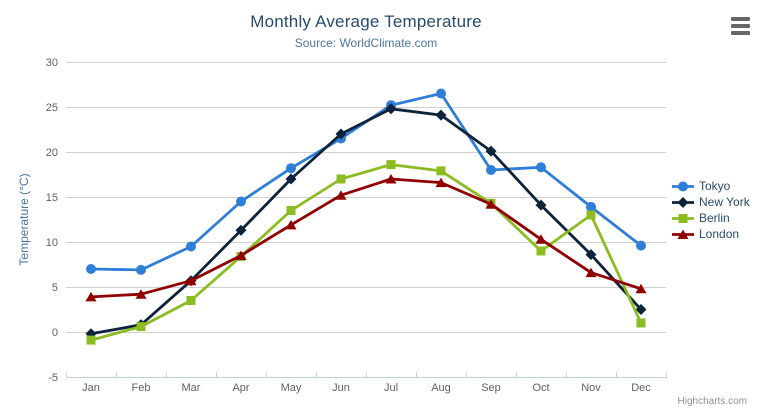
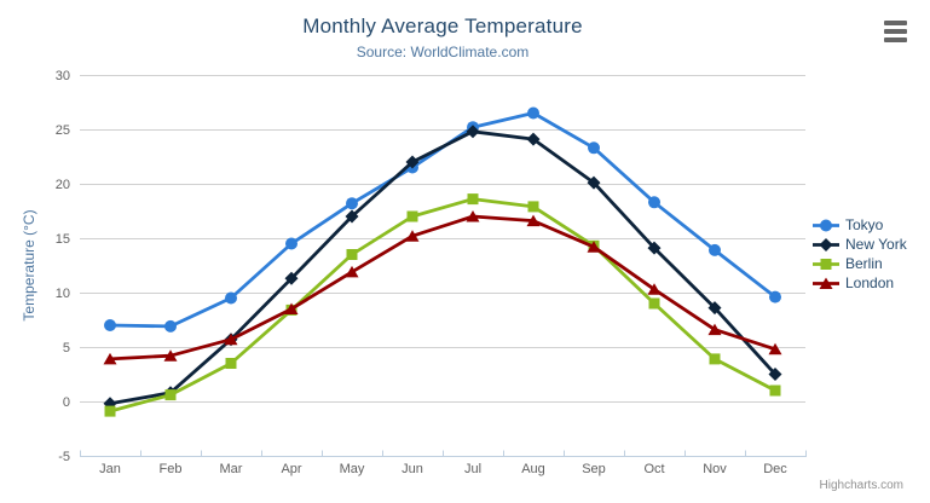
Tokyo/Sep: 18 -> 23
Berlin/Nov: 13 -> 4
